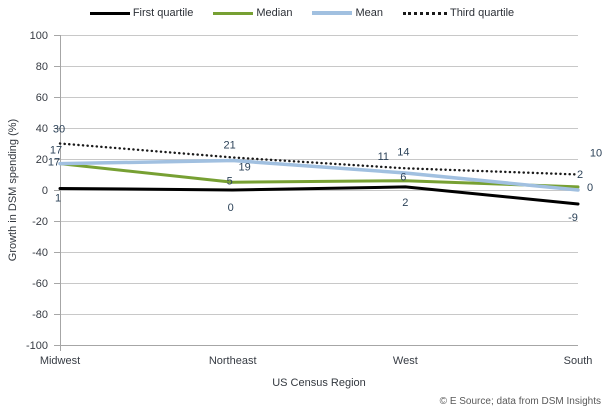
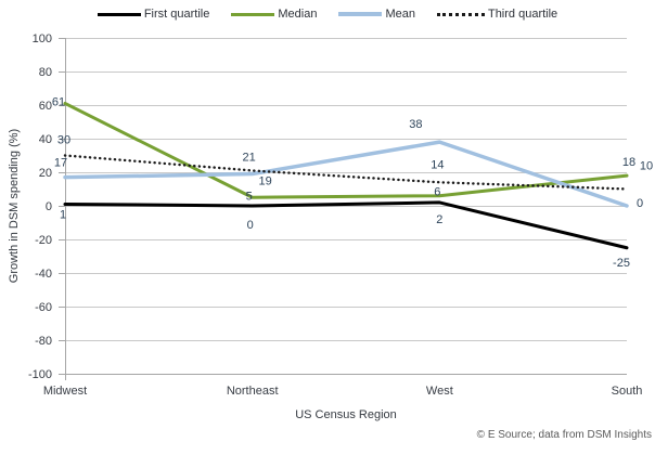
Median/Midwest: 17 -> 61
Mean/West: 11 -> 38
First quartile/South: -9 -> -25
Median/South: 2 -> 18
